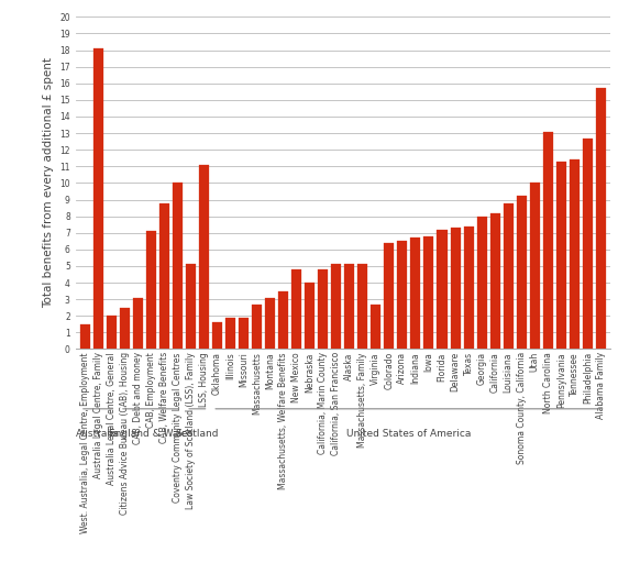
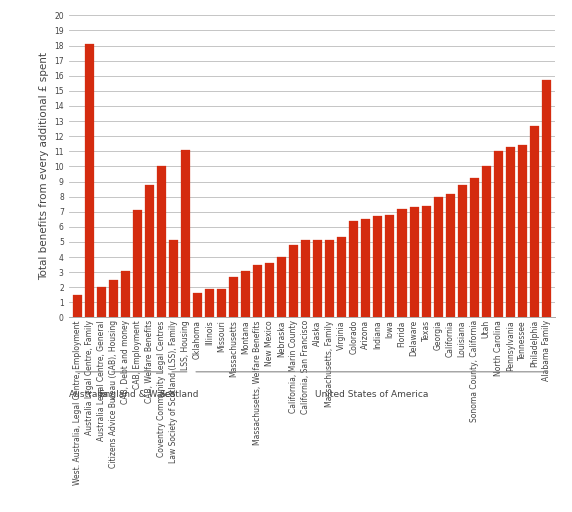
New Mexico: 4.8 -> 3.6
Virginia: 2.7 -> 5.3
North Carolina: 13.1 -> 11.0
